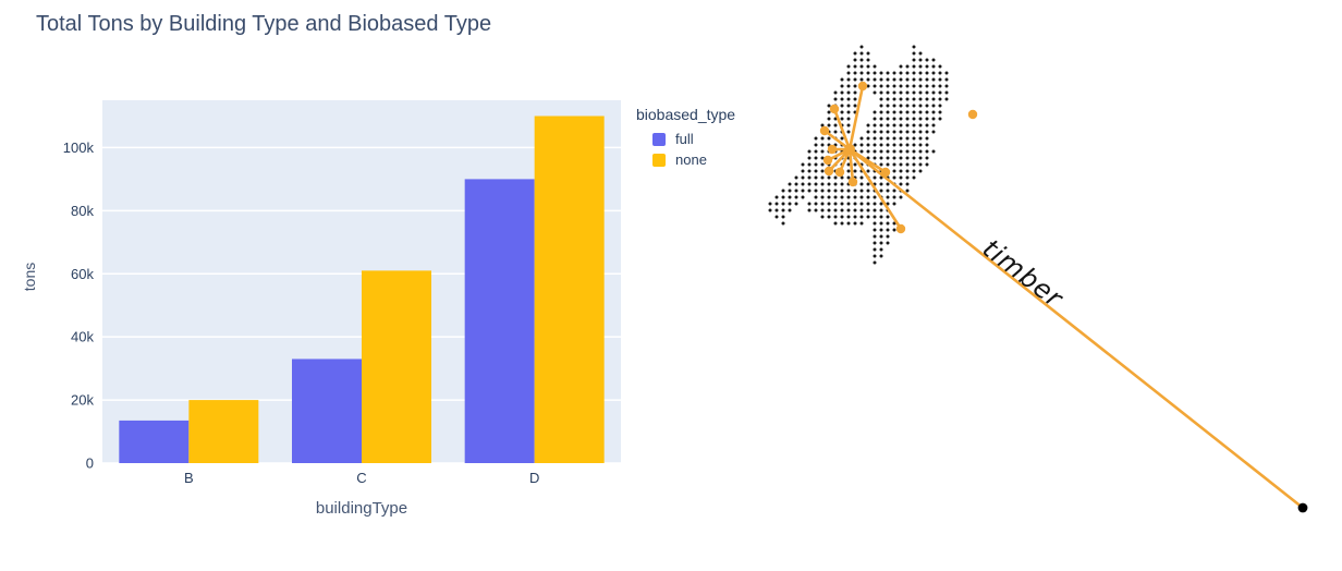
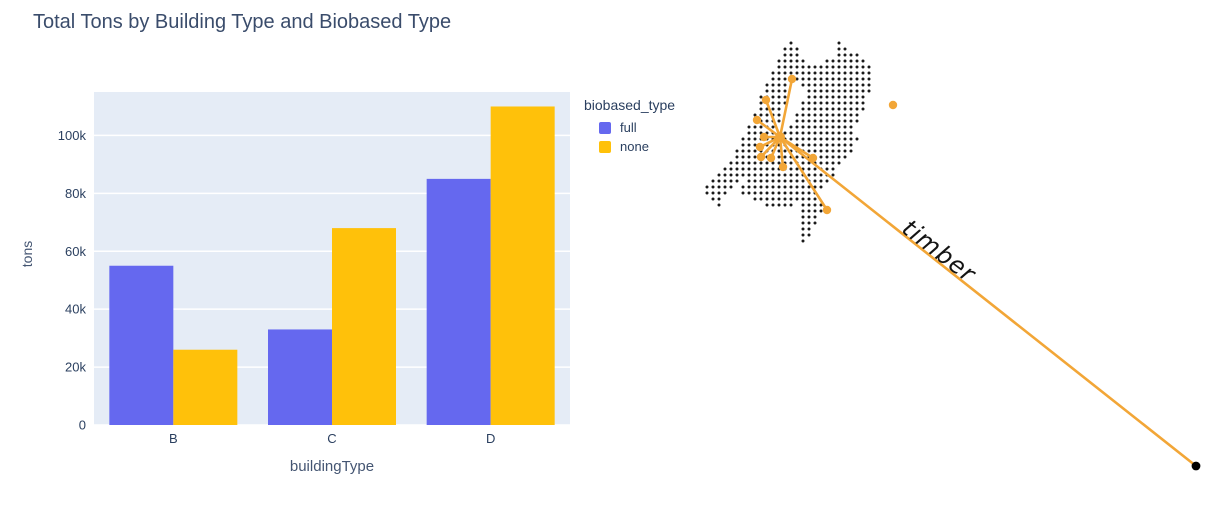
full/B: 14k -> 55k
none/B: 20k -> 26k
none/C: 61k -> 68k
full/D: 90k -> 85k
